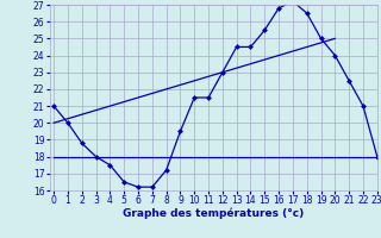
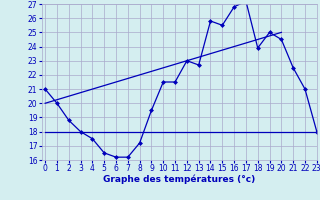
13: 24.5 -> 22.7
14: 24.5 -> 25.8
18: 26.5 -> 23.9
20: 24.0 -> 24.5
